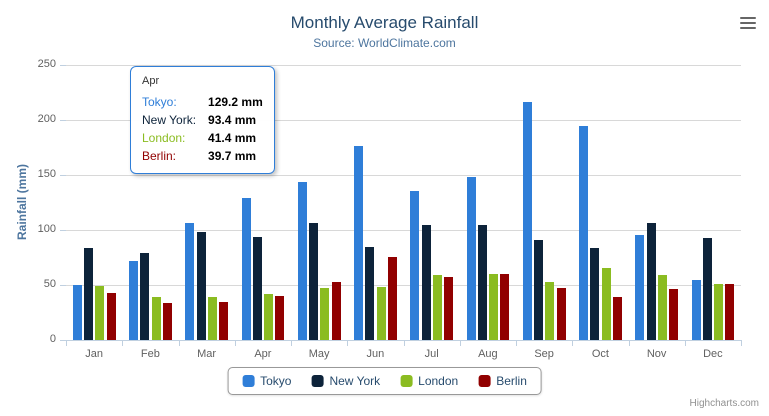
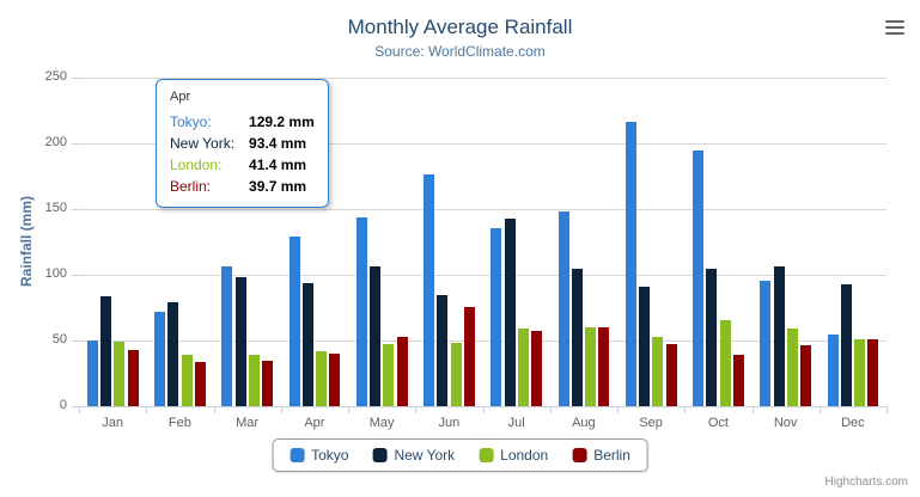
New York/Jul: 105 -> 143
New York/Oct: 84 -> 105
